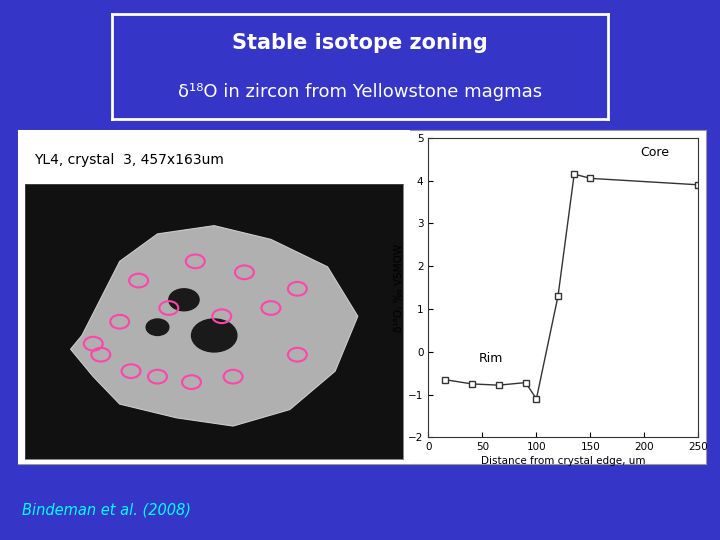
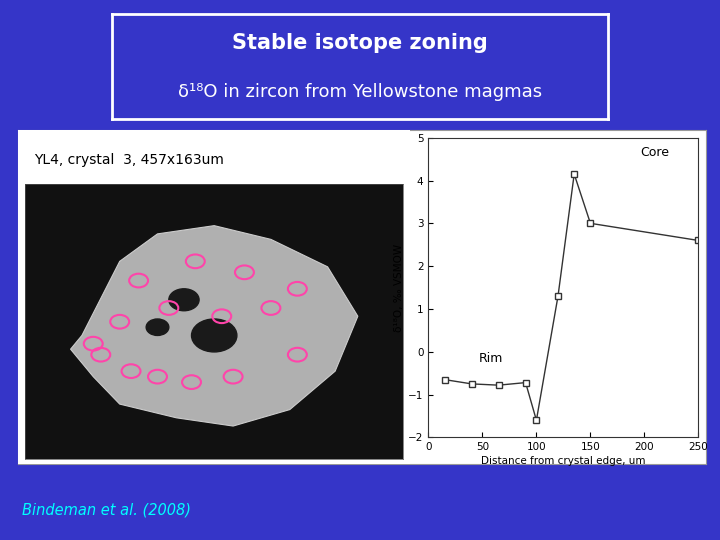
100: -1.10 -> -1.60
150: 4.05 -> 3.00
250: 3.90 -> 2.60
